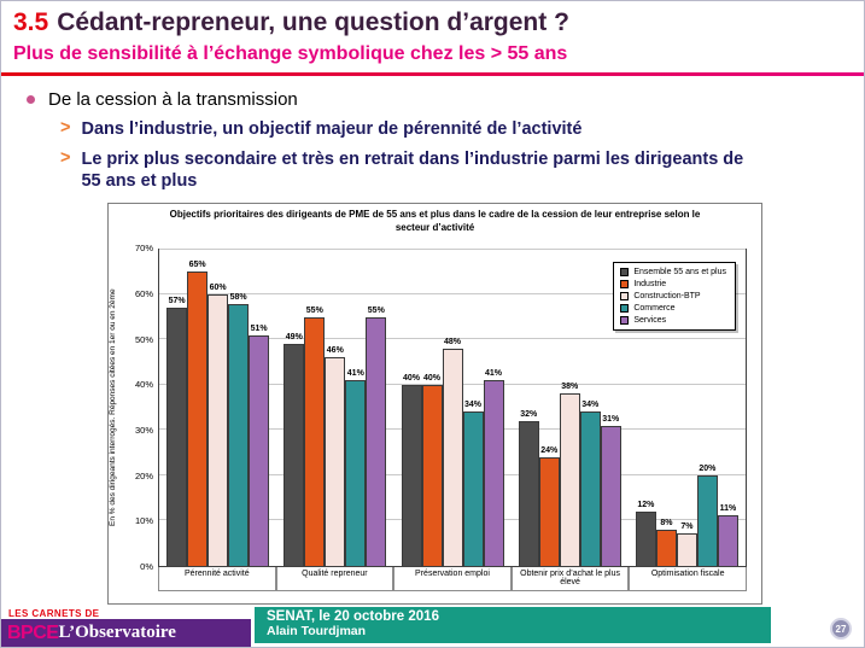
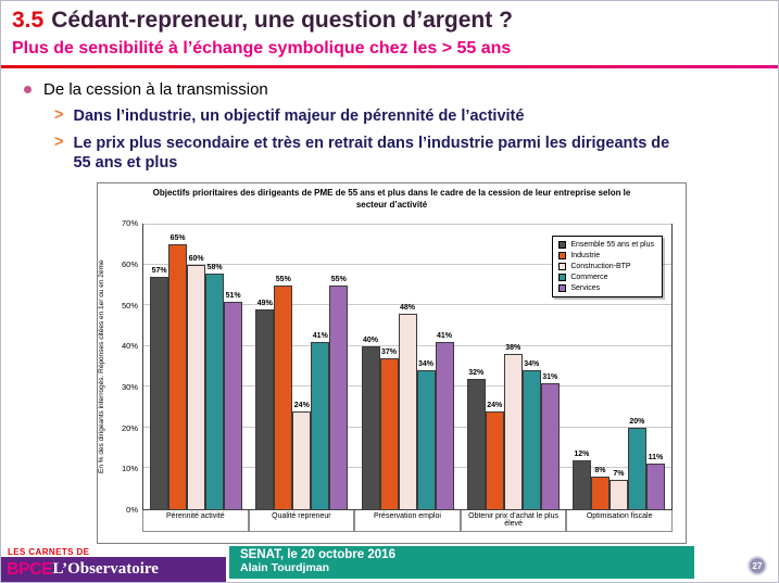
Construction-BTP/Qualité repreneur: 46% -> 24%
Industrie/Préservation emploi: 40% -> 37%
